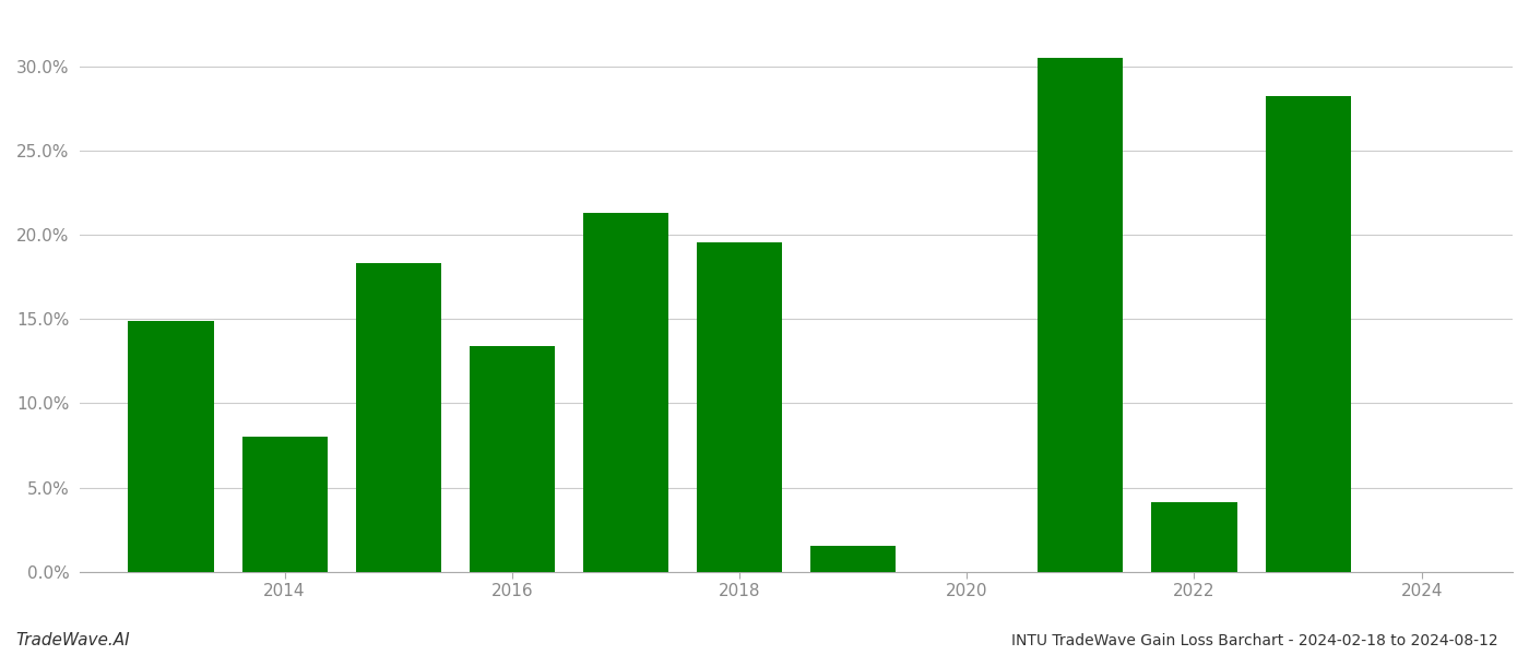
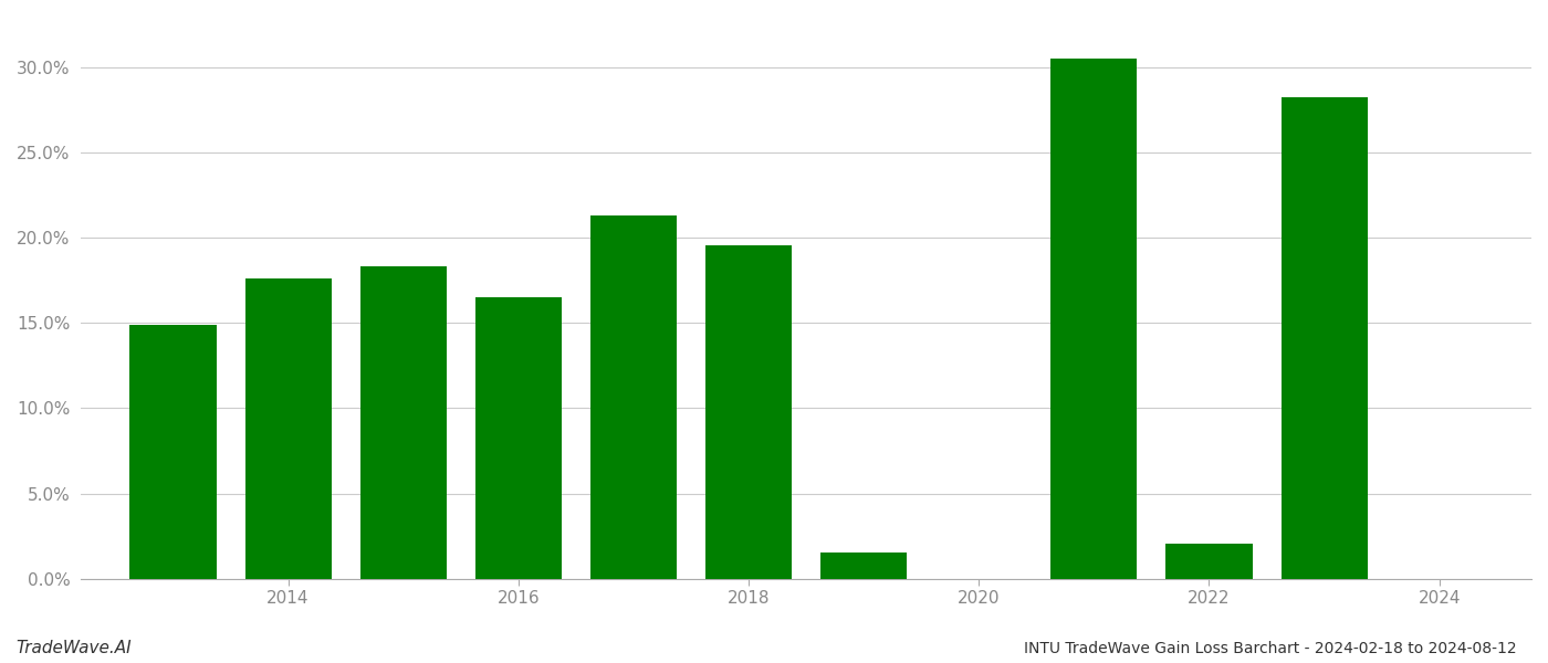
2014: 8.0% -> 17.6%
2016: 13.4% -> 16.6%
2022: 4.1% -> 2.1%
